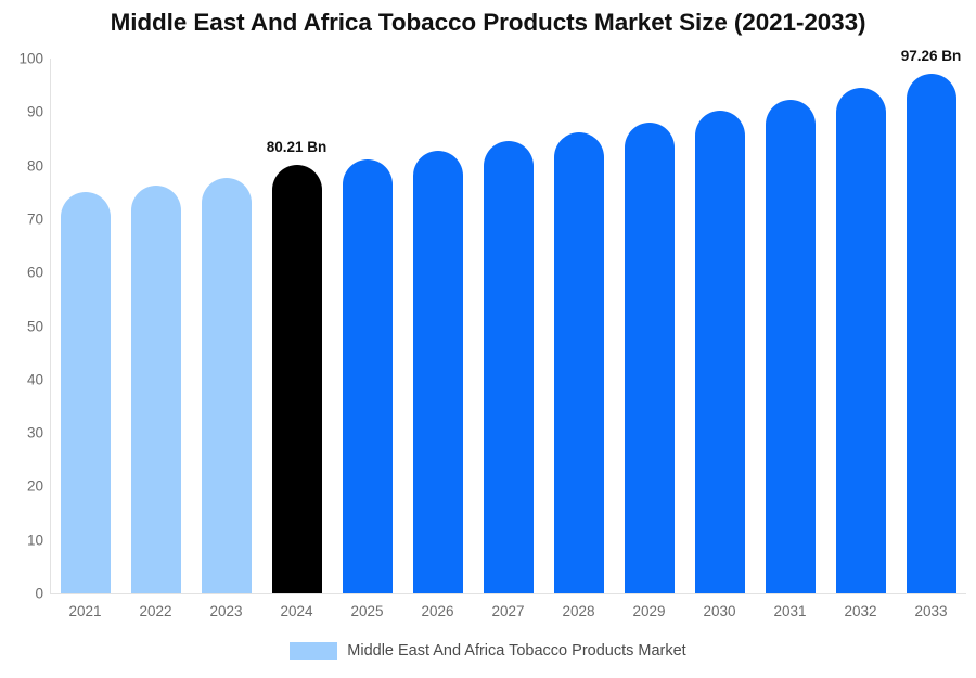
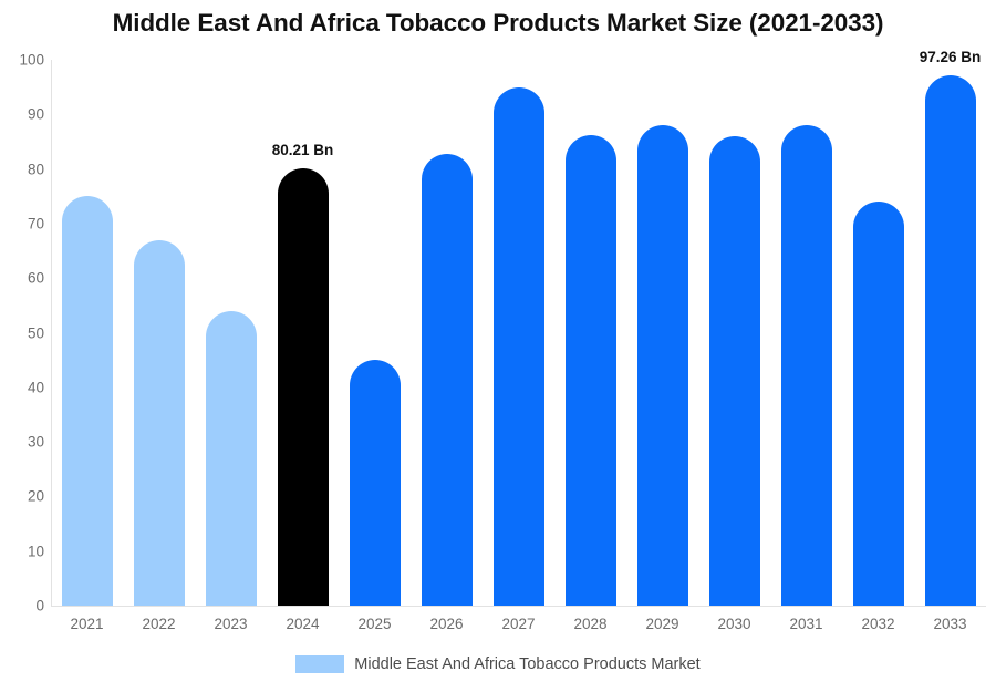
2022: 76 -> 67
2023: 78 -> 54
2025: 81 -> 45
2027: 85 -> 95
2030: 90 -> 86
2031: 92 -> 88
2032: 94 -> 74
